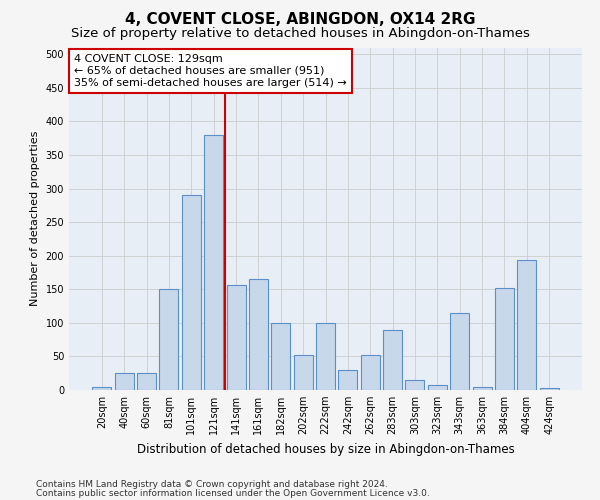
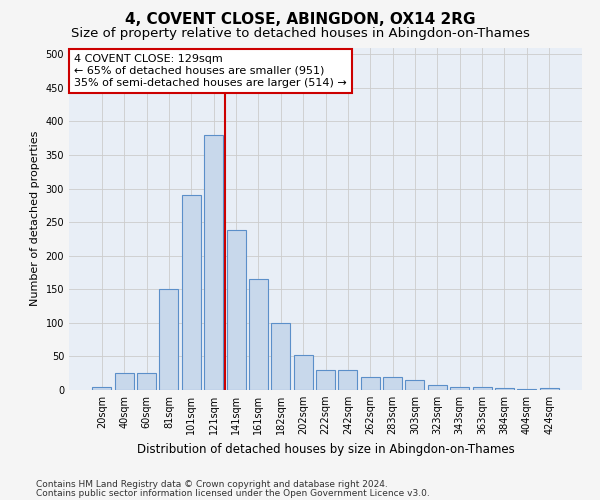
141sqm: 156 -> 238
222sqm: 100 -> 30
262sqm: 52 -> 20
283sqm: 90 -> 20
343sqm: 114 -> 5
384sqm: 152 -> 3
404sqm: 194 -> 1
